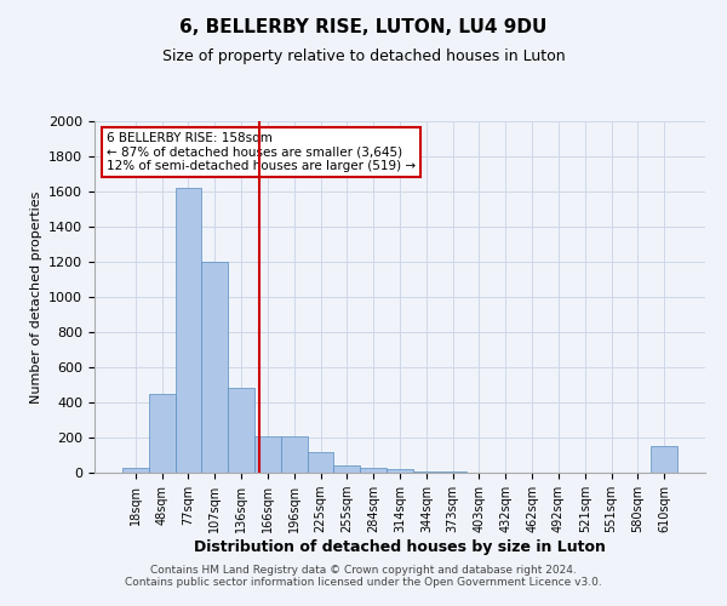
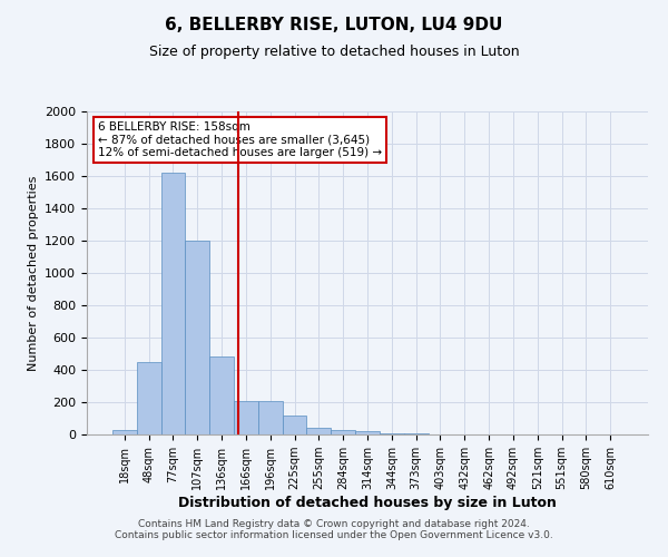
610sqm: 150 -> 0
